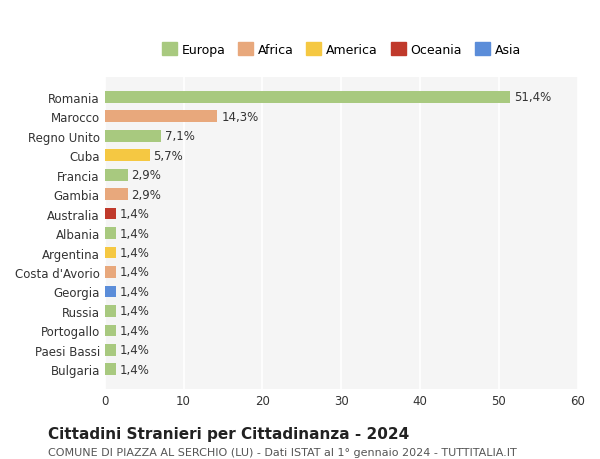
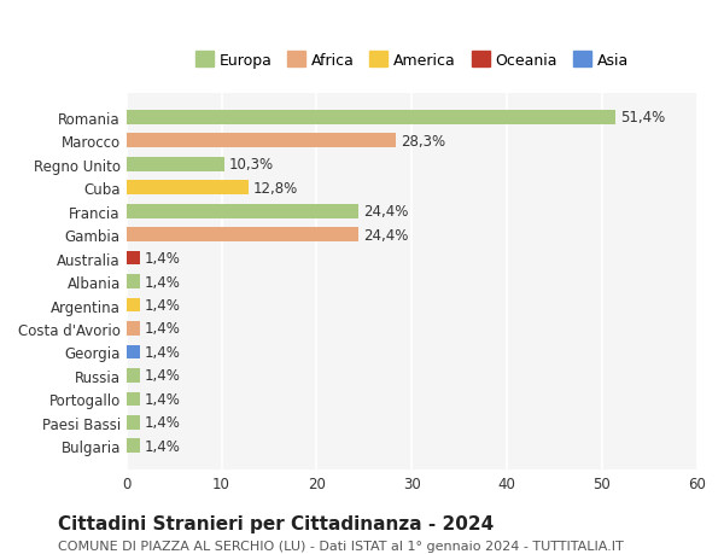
Marocco: 14,3% -> 28,3%
Regno Unito: 7,1% -> 10,3%
Cuba: 5,7% -> 12,8%
Francia: 2,9% -> 24,4%
Gambia: 2,9% -> 24,4%
